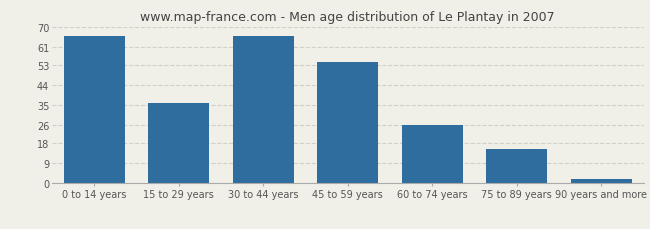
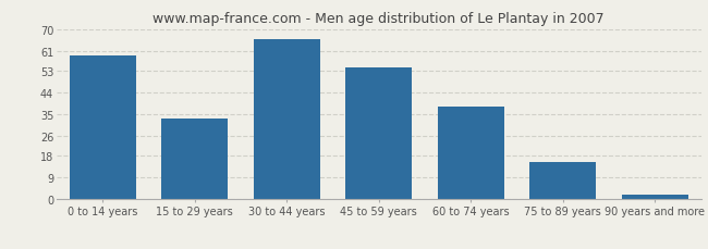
0 to 14 years: 66 -> 59
15 to 29 years: 36 -> 33
60 to 74 years: 26 -> 38
